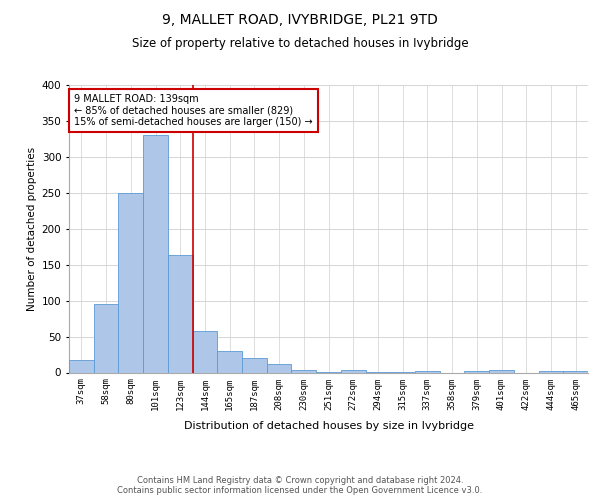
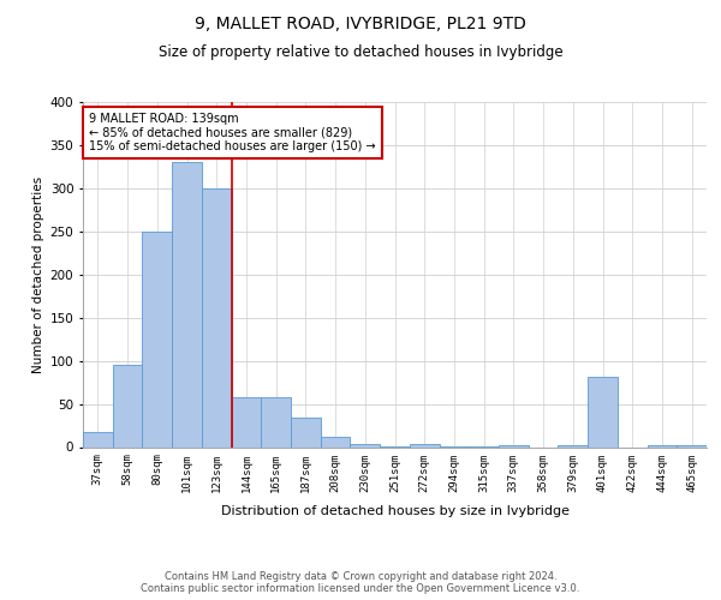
123sqm: 163 -> 300
165sqm: 30 -> 58
187sqm: 20 -> 34
401sqm: 3 -> 82
